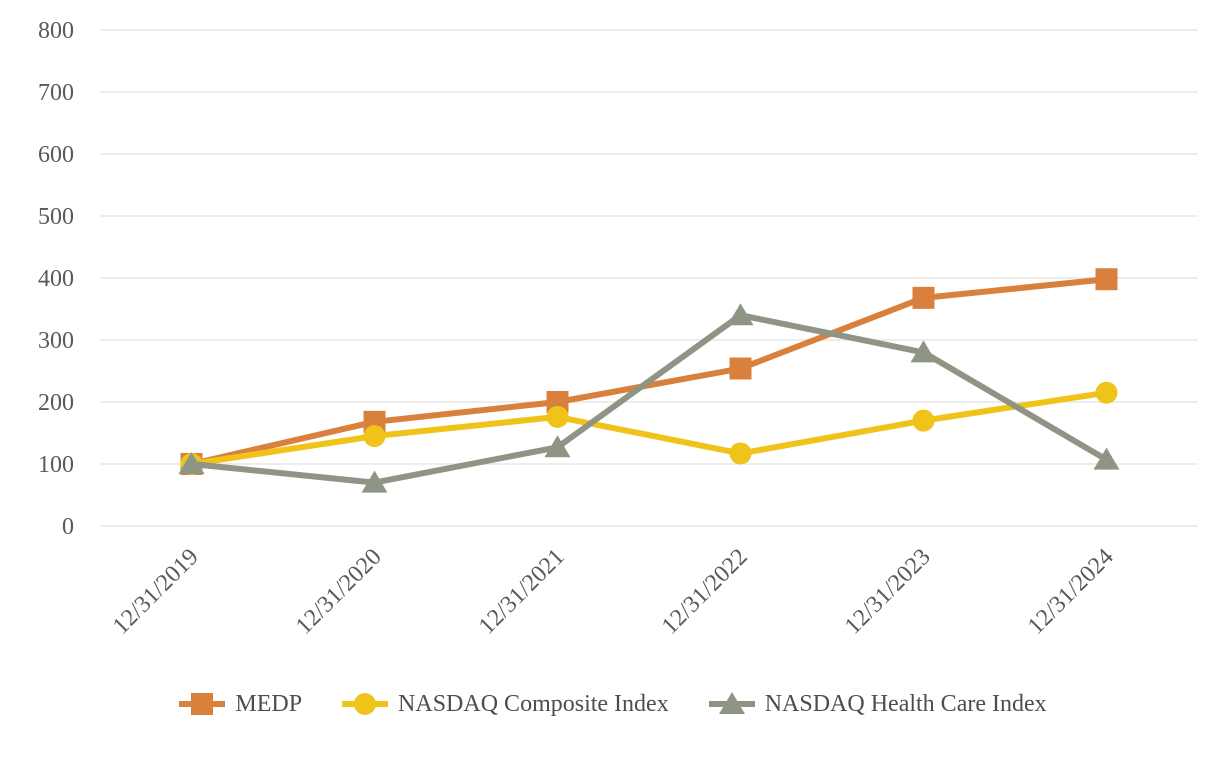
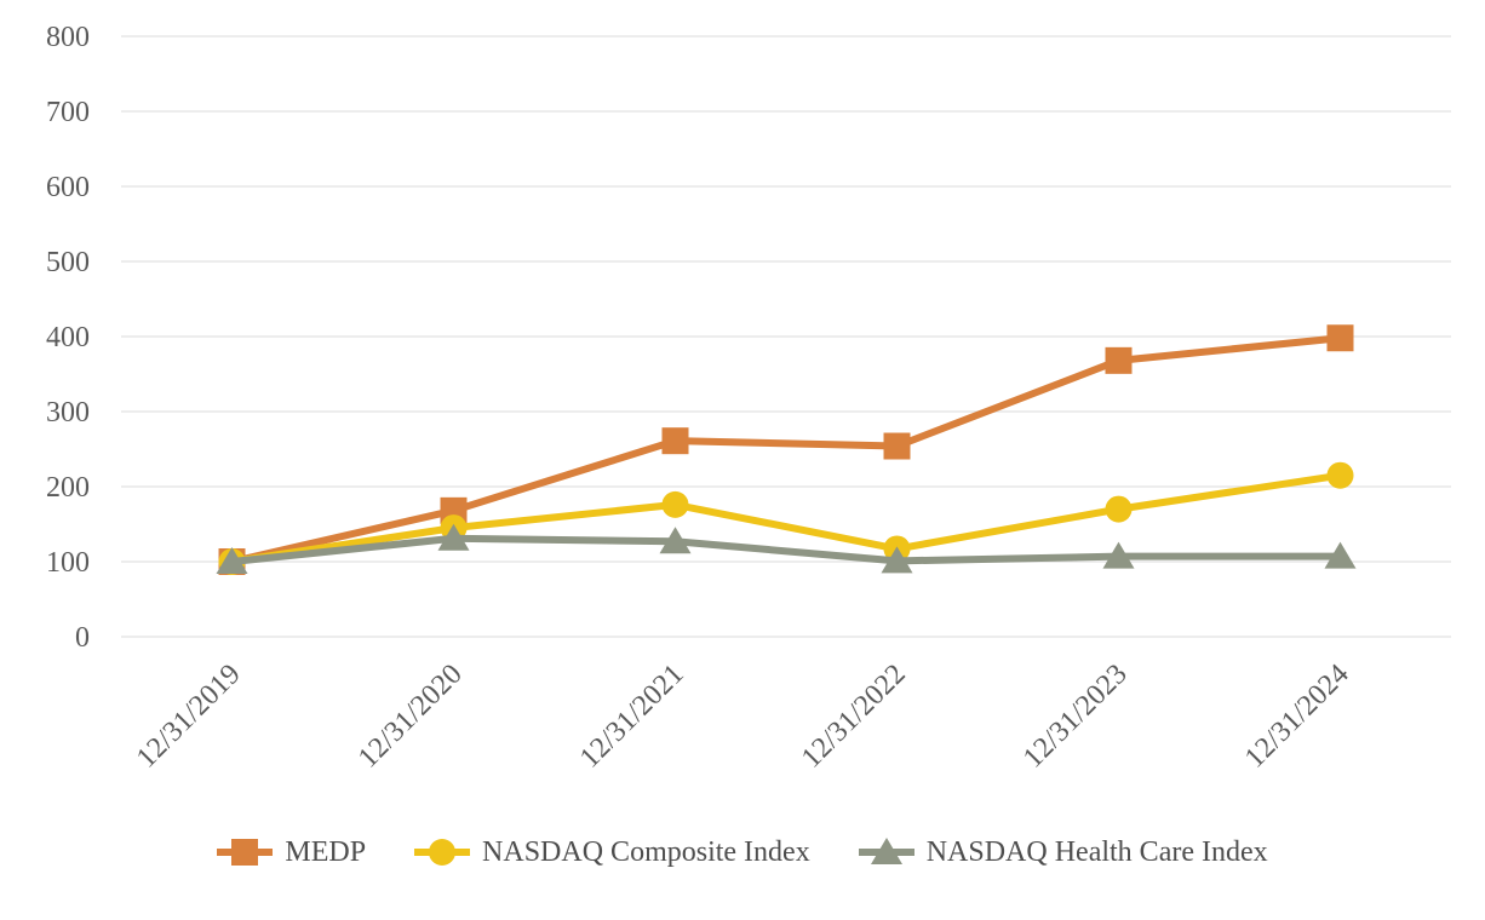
NASDAQ Health Care Index/12/31/2020: 70 -> 130
MEDP/12/31/2021: 200 -> 260
NASDAQ Health Care Index/12/31/2022: 340 -> 100
NASDAQ Health Care Index/12/31/2023: 280 -> 110
